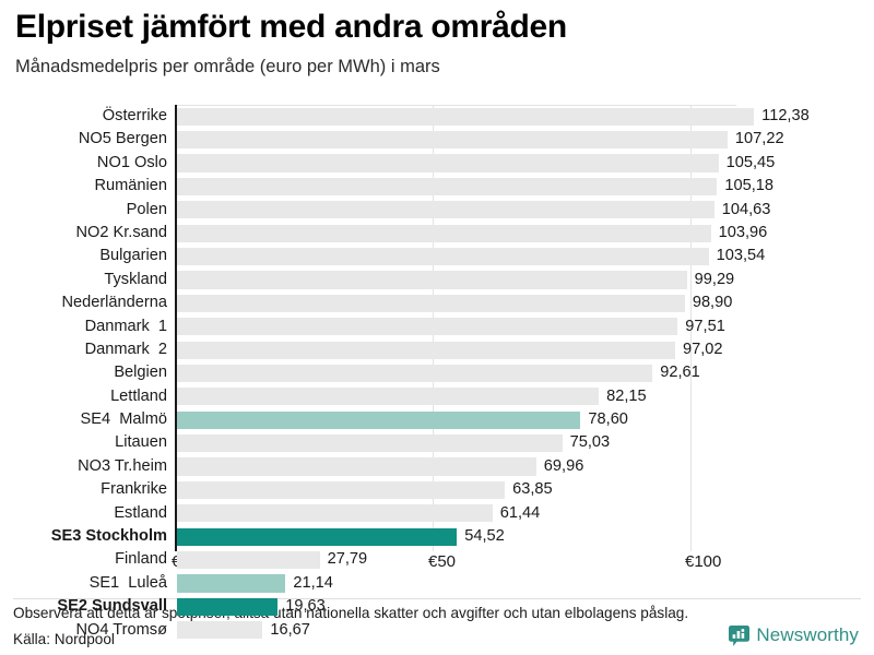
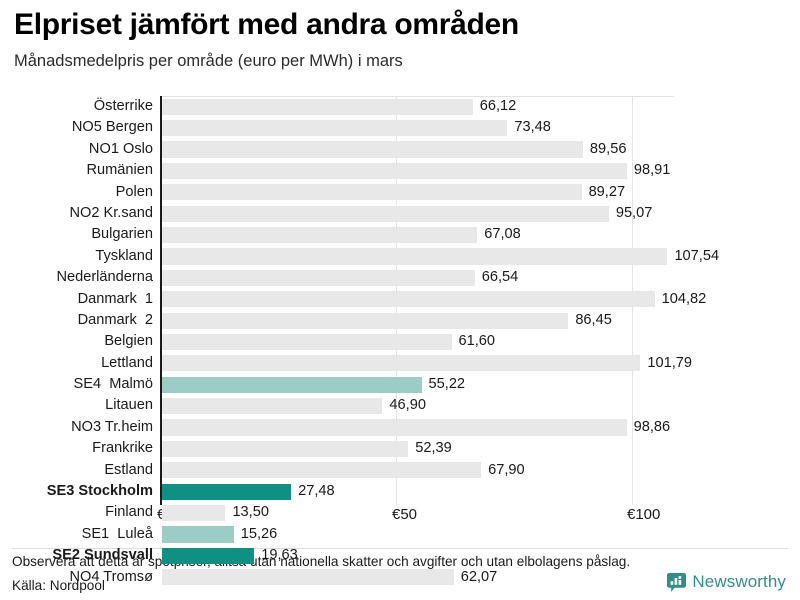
Österrike: 112,38 -> 66,12
NO5 Bergen: 107,22 -> 73,48
NO1 Oslo: 105,45 -> 89,56
Rumänien: 105,18 -> 98,91
Polen: 104,63 -> 89,27
NO2 Kr.sand: 103,96 -> 95,07
Bulgarien: 103,54 -> 67,08
Tyskland: 99,29 -> 107,54
Nederländerna: 98,90 -> 66,54
Danmark 1: 97,51 -> 104,82
Danmark 2: 97,02 -> 86,45
Belgien: 92,61 -> 61,60
Lettland: 82,15 -> 101,79
SE4 Malmö: 78,60 -> 55,22
Litauen: 75,03 -> 46,90
NO3 Tr.heim: 69,96 -> 98,86
Frankrike: 63,85 -> 52,39
Estland: 61,44 -> 67,90
SE3 Stockholm: 54,52 -> 27,48
Finland: 27,79 -> 13,50
SE1 Luleå: 21,14 -> 15,26
NO4 Tromsø: 16,67 -> 62,07
